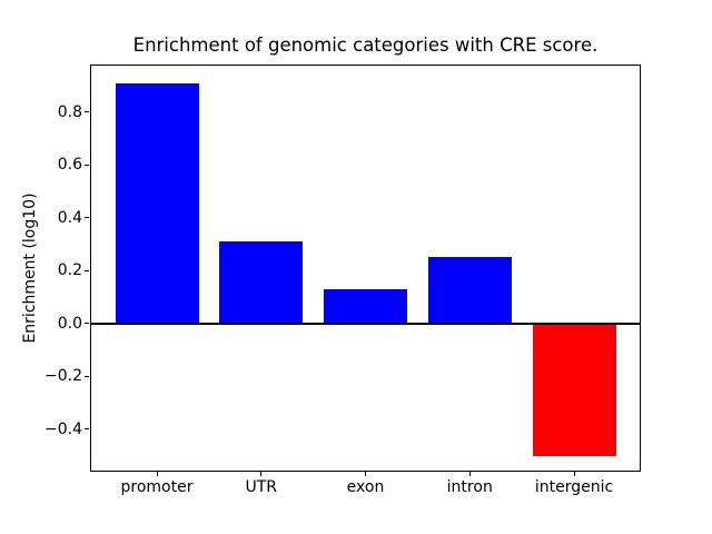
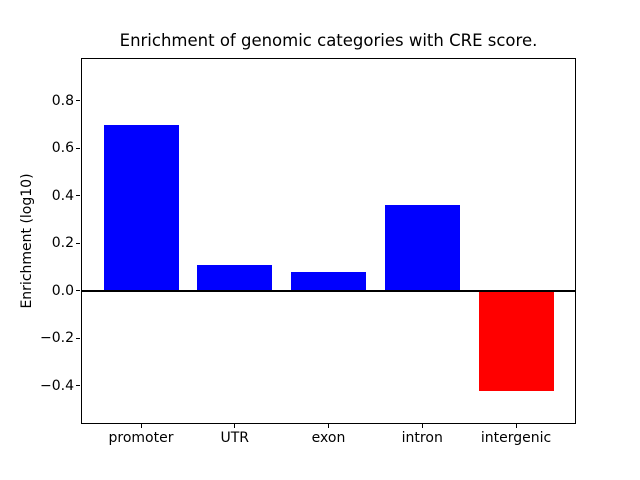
promoter: 0.91 -> 0.70
UTR: 0.31 -> 0.11
exon: 0.13 -> 0.08
intron: 0.25 -> 0.36
intergenic: -0.50 -> -0.42
